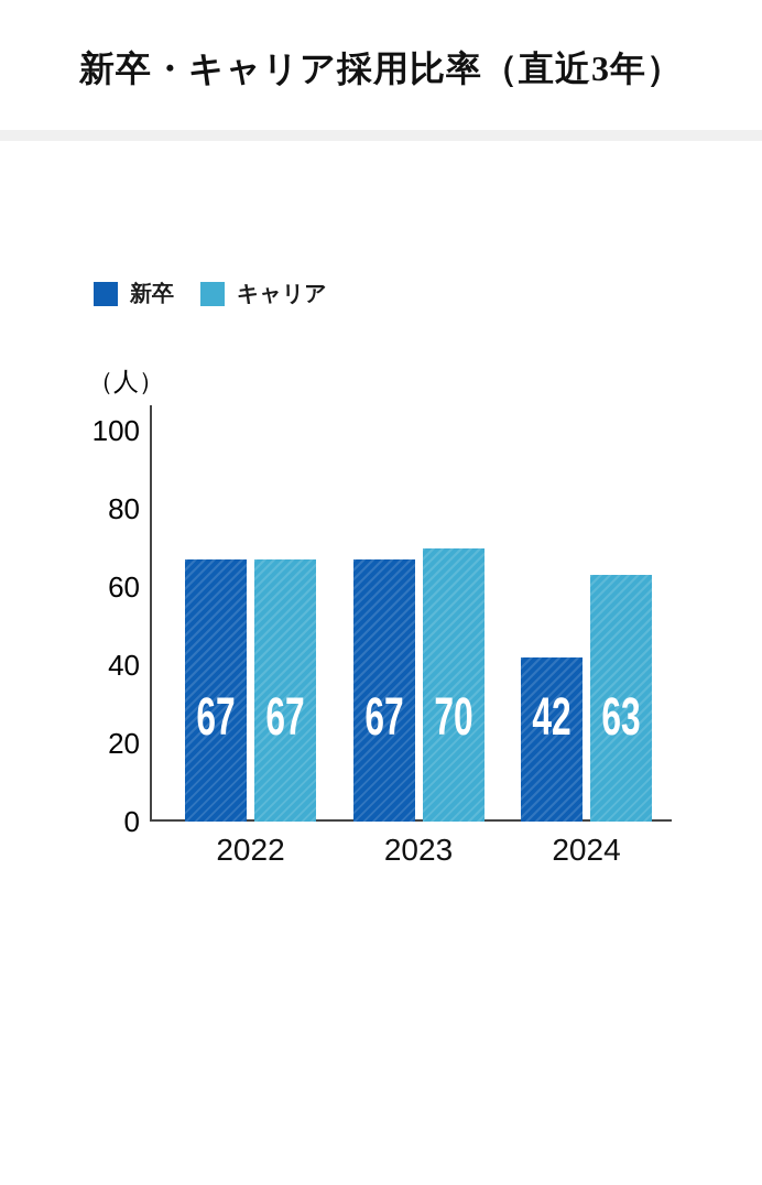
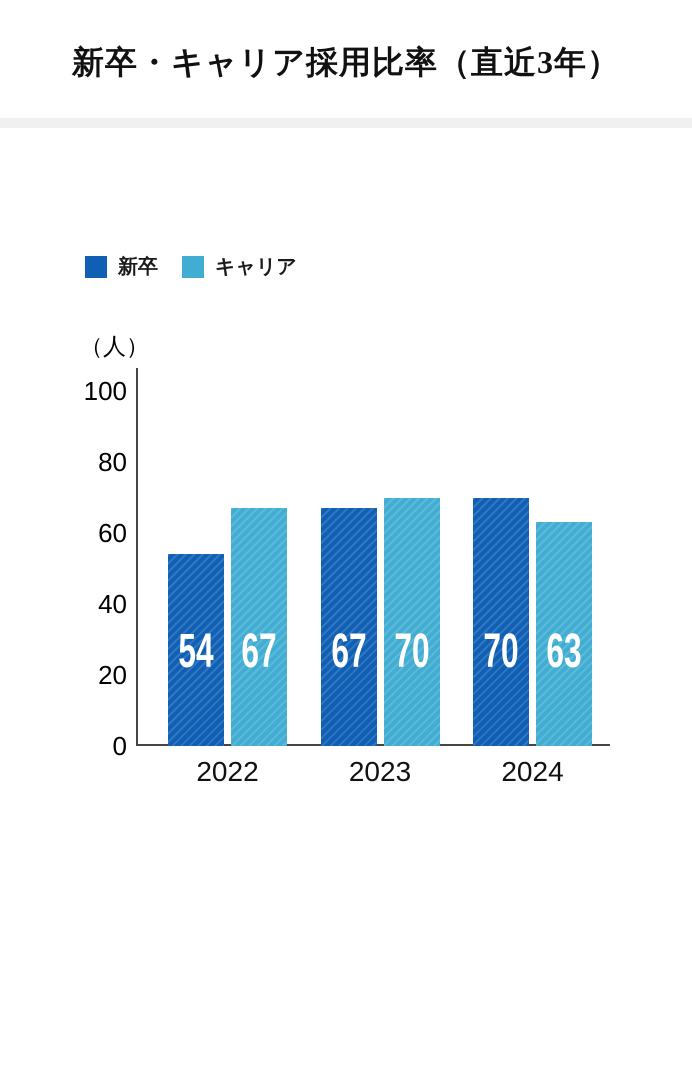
新卒/2022: 67 -> 54
新卒/2024: 42 -> 70
